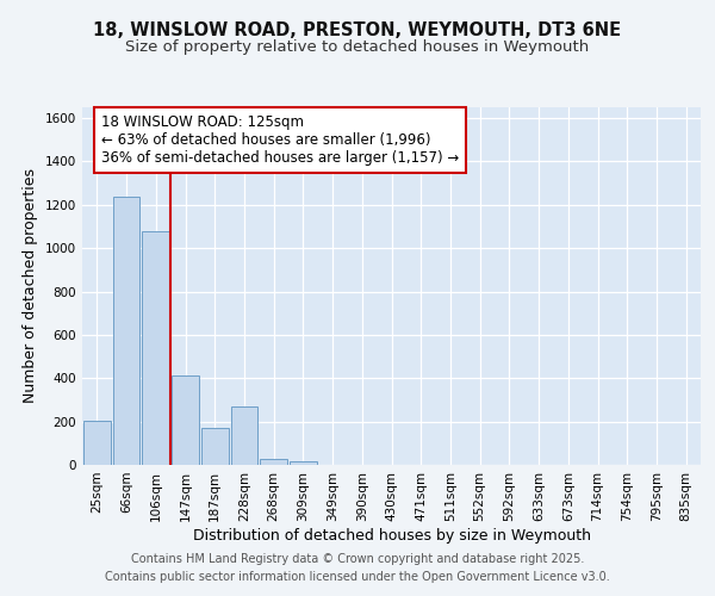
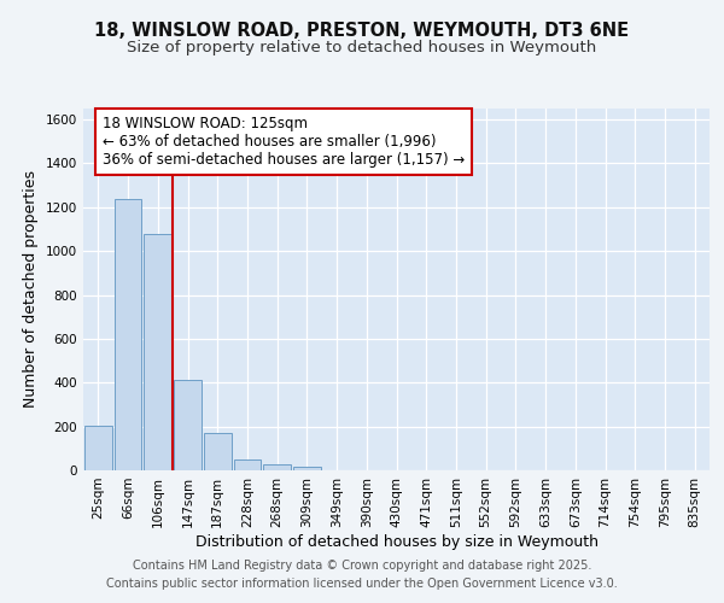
228sqm: 270 -> 50
